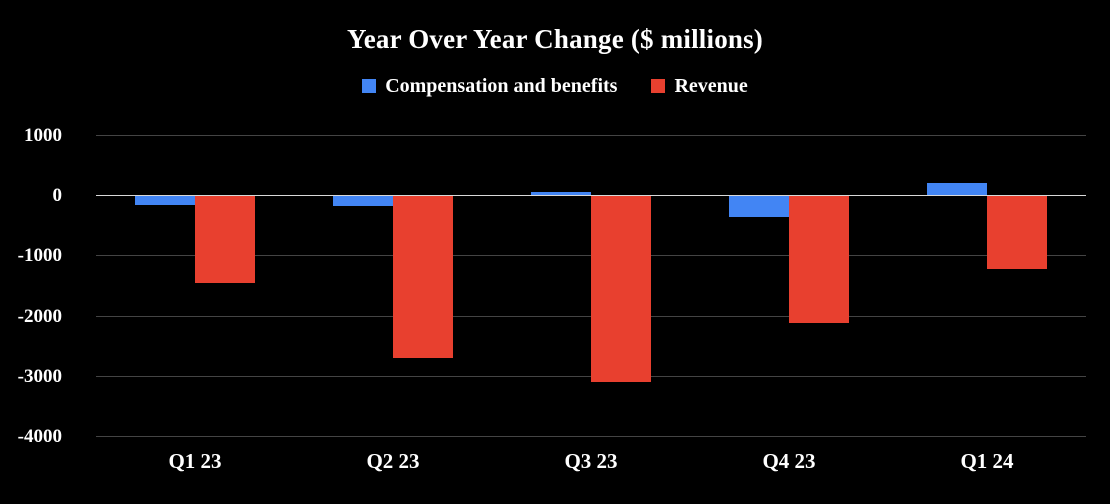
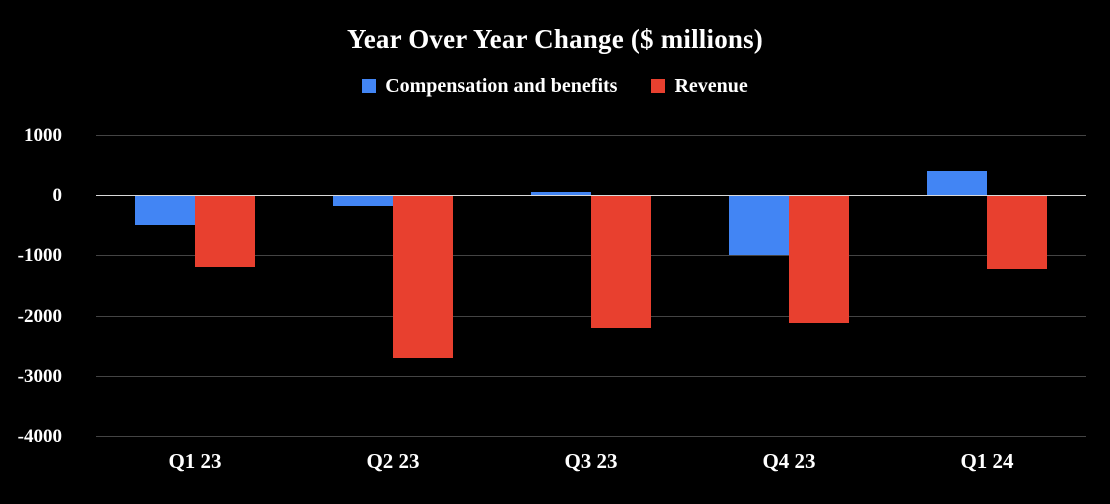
Compensation and benefits/Q1 23: -200 -> -500
Revenue/Q1 23: -1500 -> -1200
Revenue/Q3 23: -3100 -> -2200
Compensation and benefits/Q4 23: -400 -> -1000
Compensation and benefits/Q1 24: 200 -> 400
